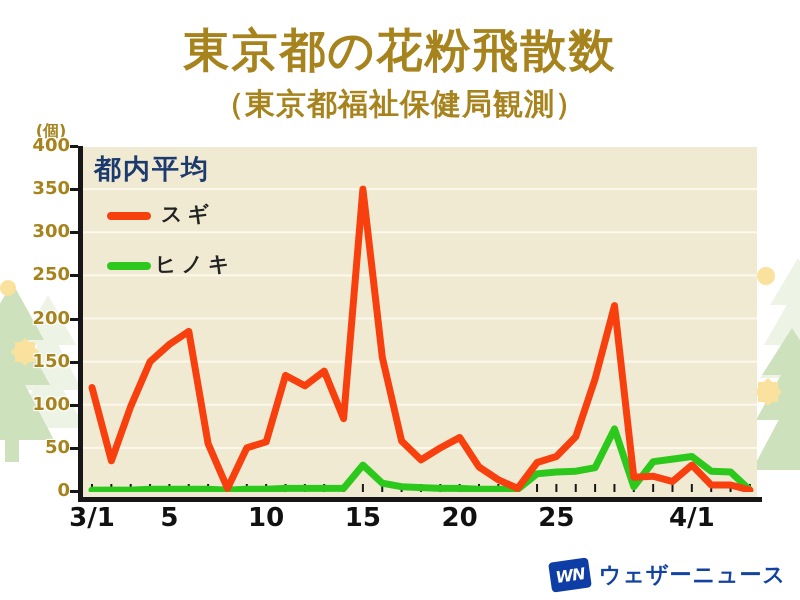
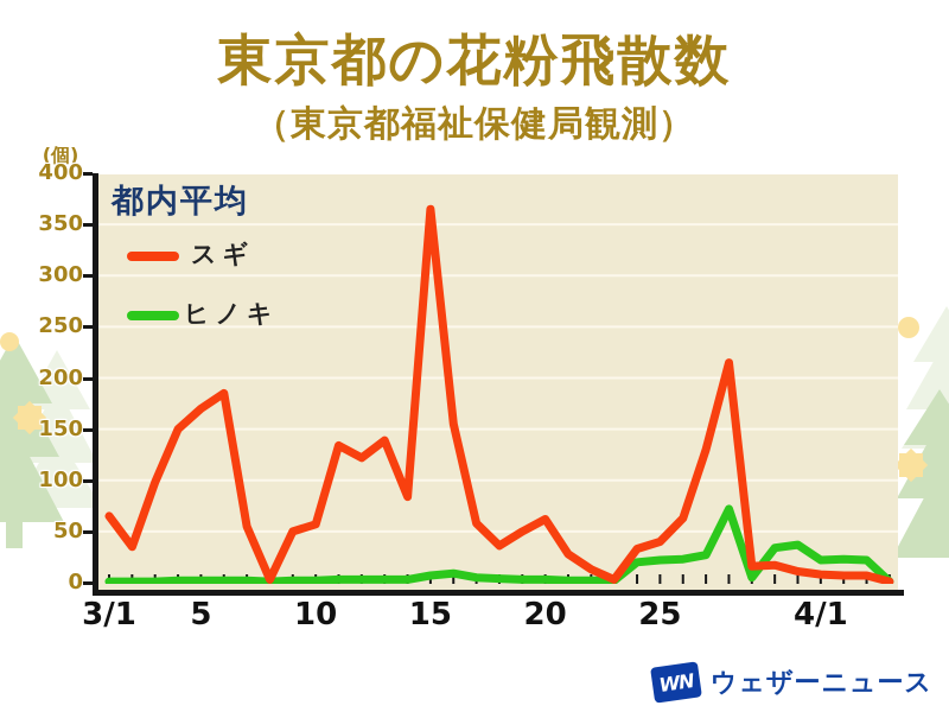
スギ/3/1: 120 -> 60
スギ/3/15: 350 -> 360
ヒノキ/3/15: 30 -> 10
スギ/4/1: 30 -> 10
ヒノキ/4/1: 40 -> 20
